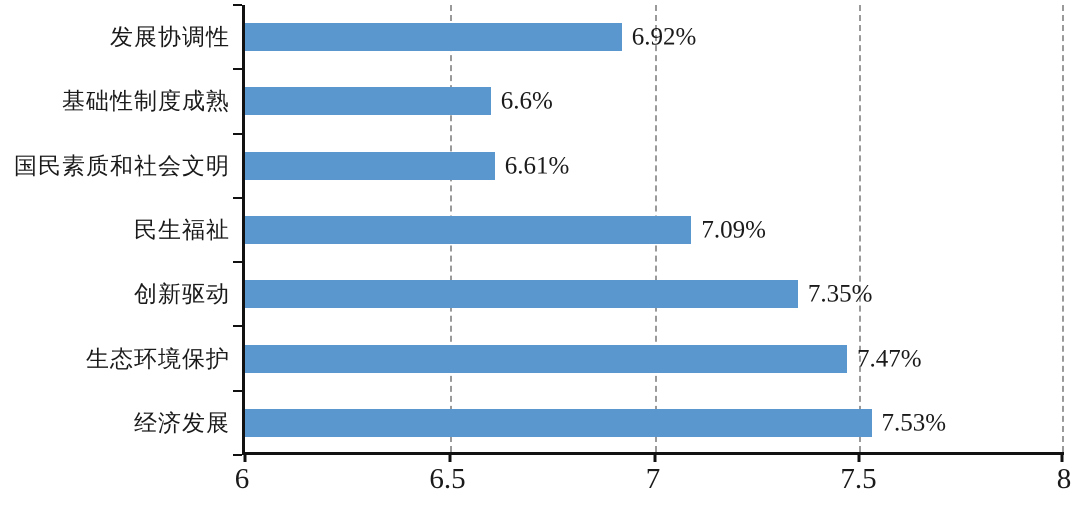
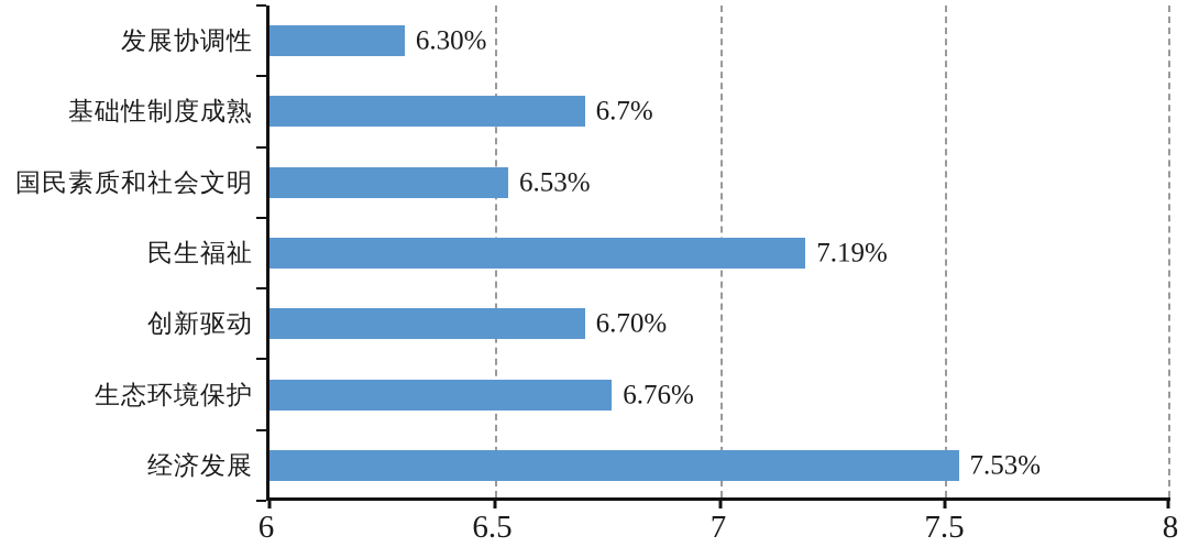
发展协调性: 6.92% -> 6.30%
基础性制度成熟: 6.6% -> 6.7%
国民素质和社会文明: 6.61% -> 6.53%
民生福祉: 7.09% -> 7.19%
创新驱动: 7.35% -> 6.70%
生态环境保护: 7.47% -> 6.76%
